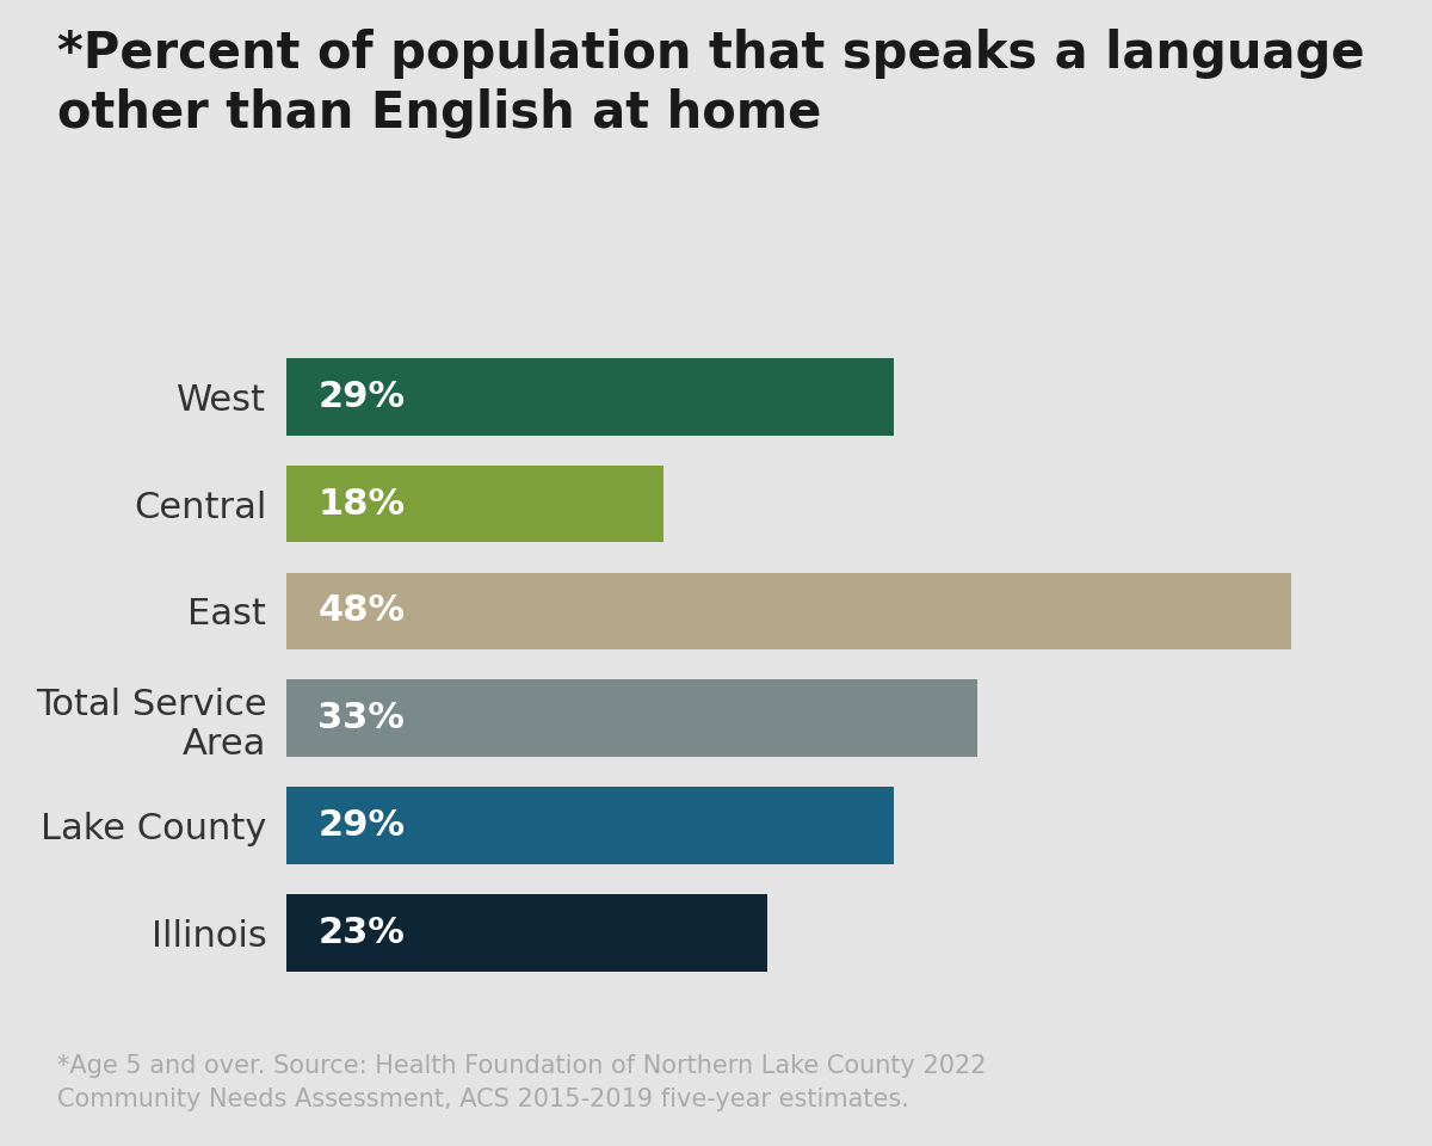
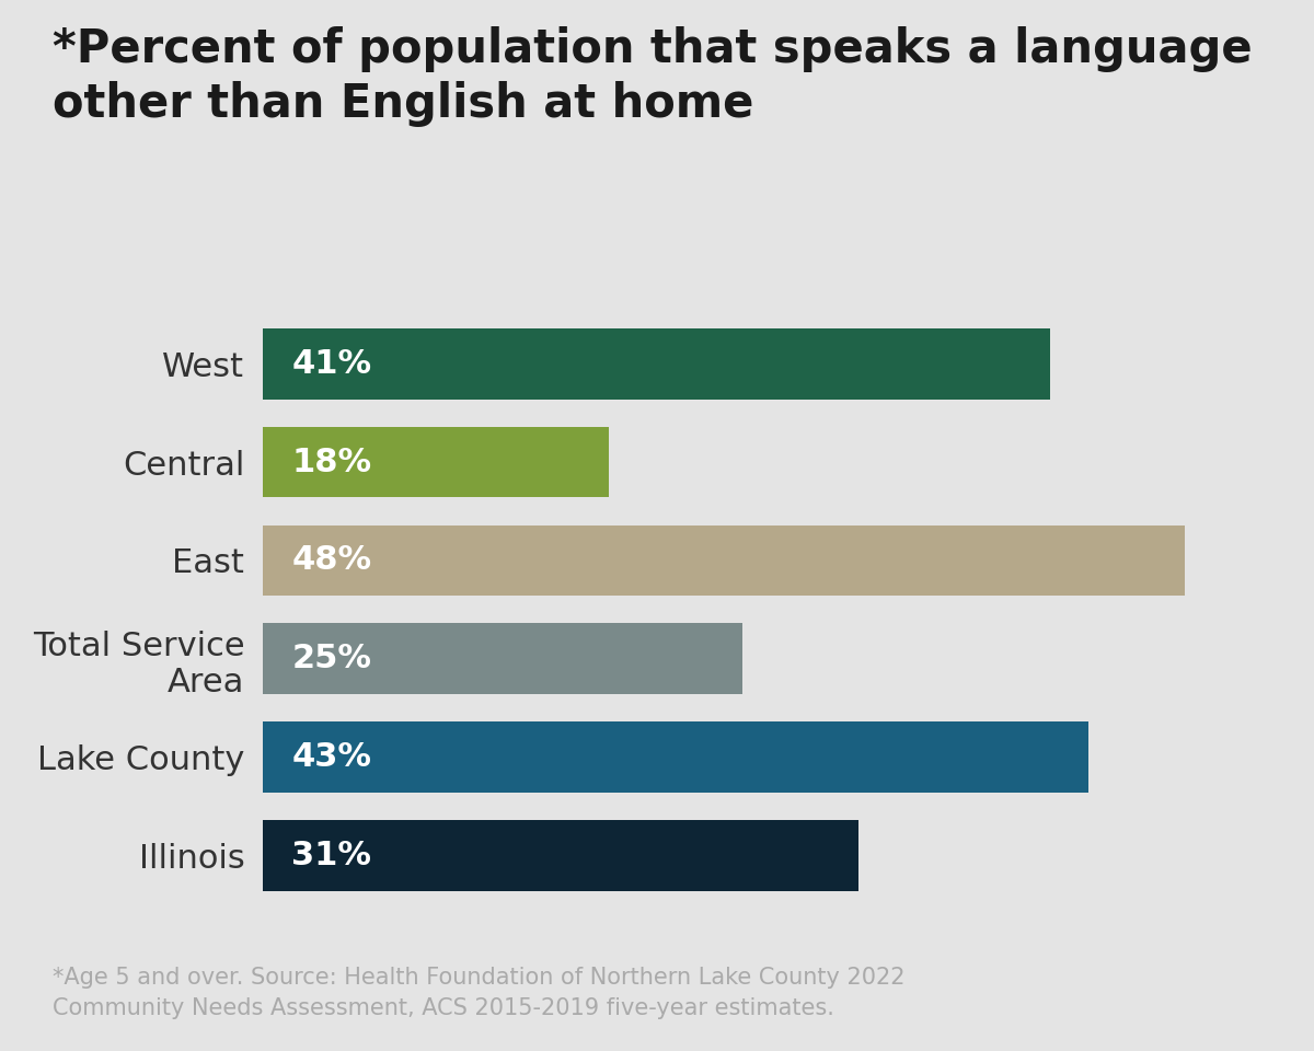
West: 29% -> 41%
Total Service Area: 33% -> 25%
Lake County: 29% -> 43%
Illinois: 23% -> 31%
